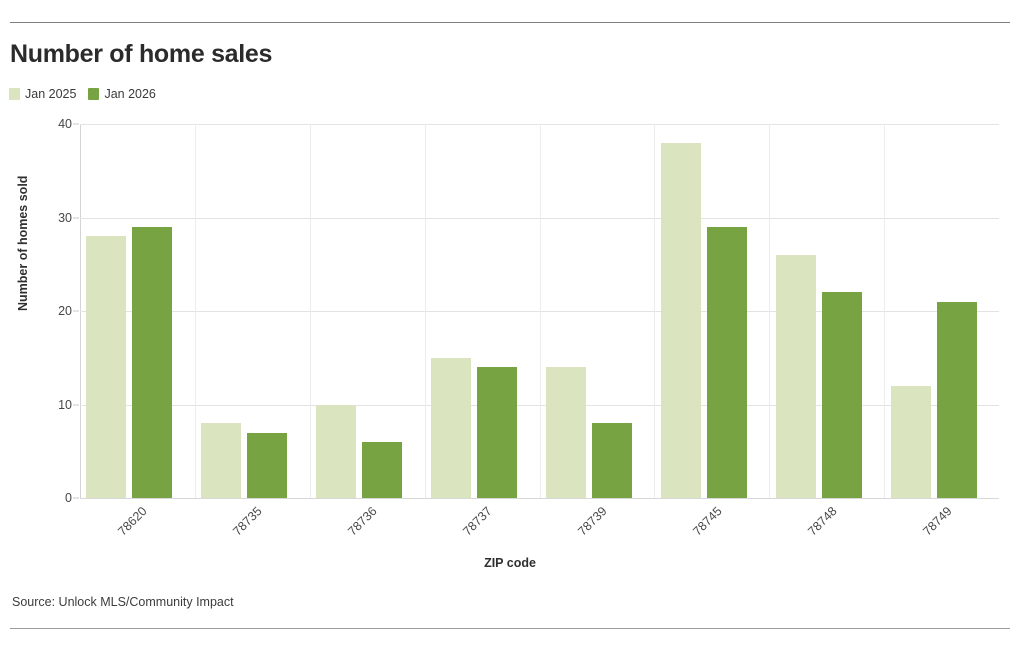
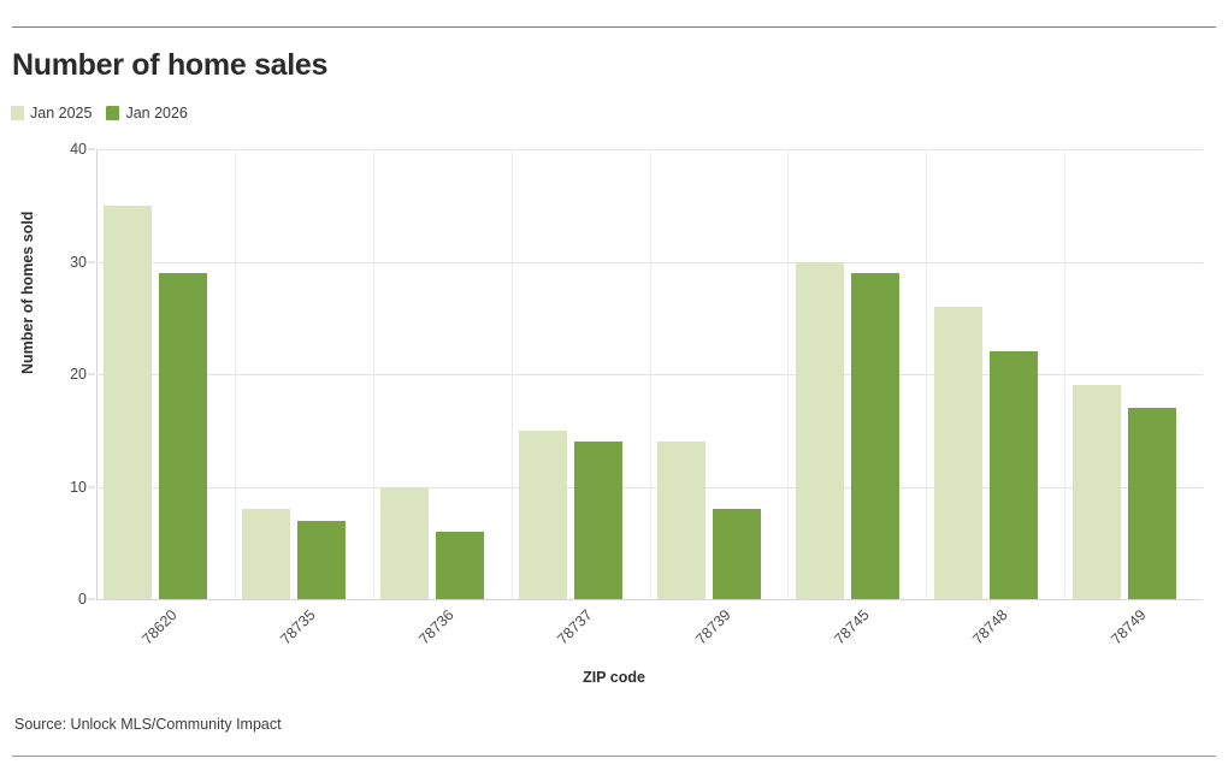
Jan 2025/78620: 28 -> 35
Jan 2025/78745: 38 -> 30
Jan 2025/78749: 12 -> 19
Jan 2026/78749: 21 -> 17
